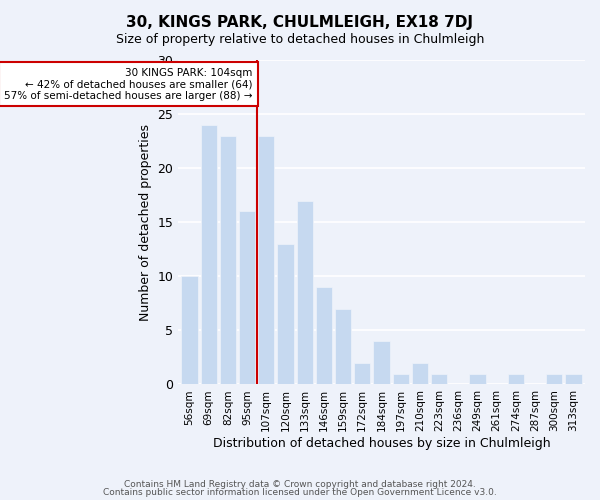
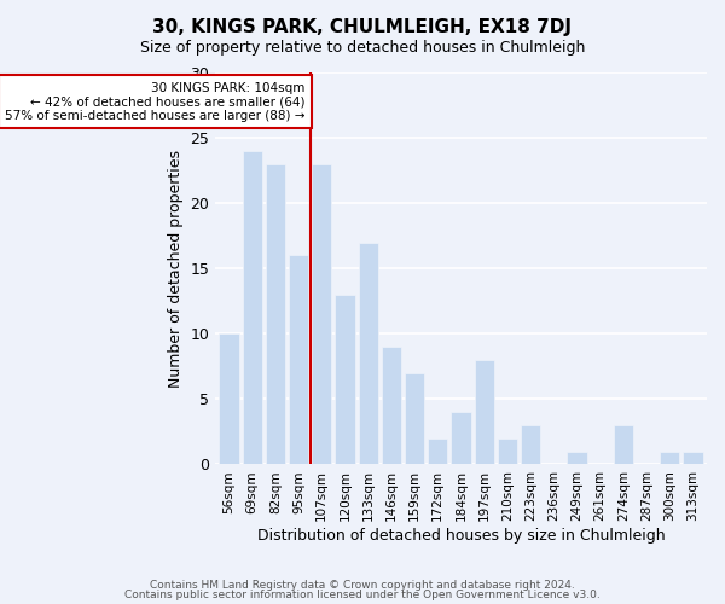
197sqm: 1 -> 8
223sqm: 1 -> 3
274sqm: 1 -> 3
